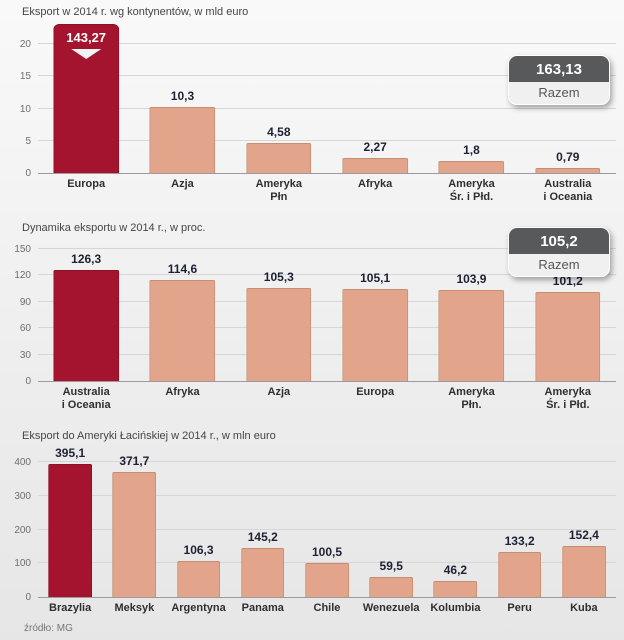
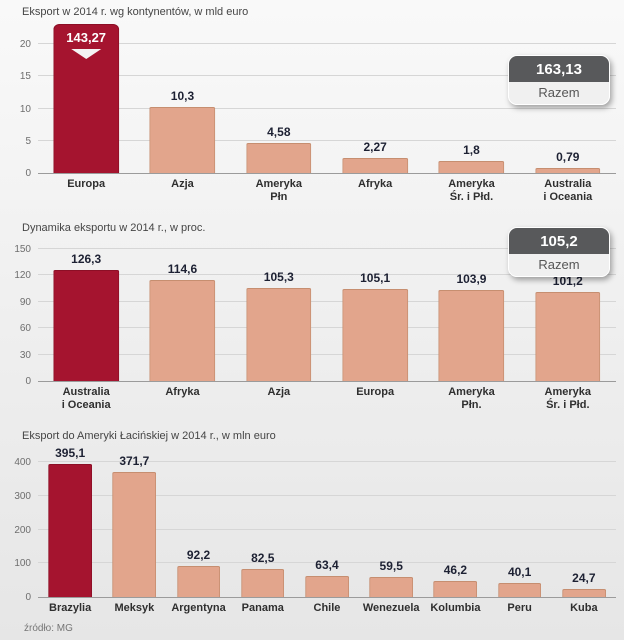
Eksport do Ameryki Łacińskiej w 2014 r., w mln euro/Argentyna: 106,3 -> 92,2
Eksport do Ameryki Łacińskiej w 2014 r., w mln euro/Panama: 145,2 -> 82,5
Eksport do Ameryki Łacińskiej w 2014 r., w mln euro/Chile: 100,5 -> 63,4
Eksport do Ameryki Łacińskiej w 2014 r., w mln euro/Peru: 133,2 -> 40,1
Eksport do Ameryki Łacińskiej w 2014 r., w mln euro/Kuba: 152,4 -> 24,7
